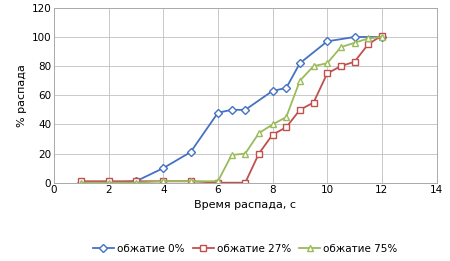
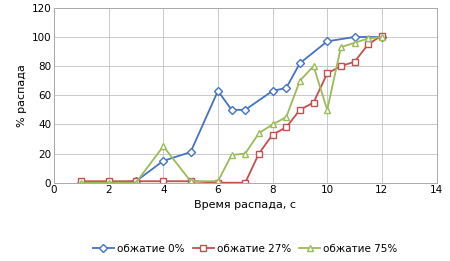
обжатие 0%/4: 10 -> 15
обжатие 75%/4: 1 -> 25
обжатие 0%/6: 48 -> 63
обжатие 75%/10: 82 -> 50
